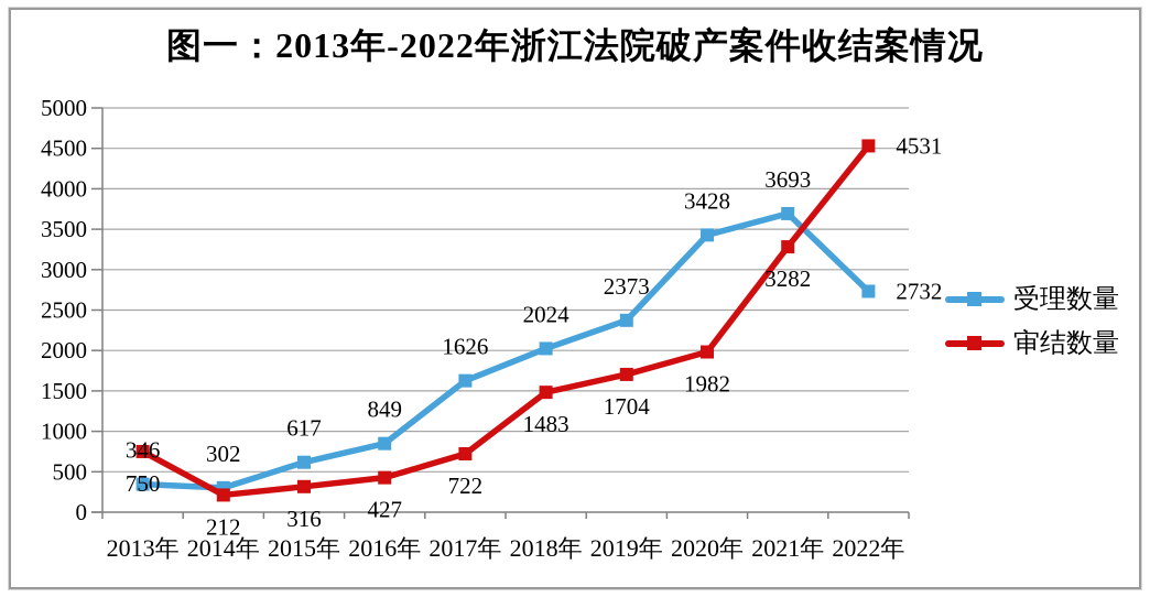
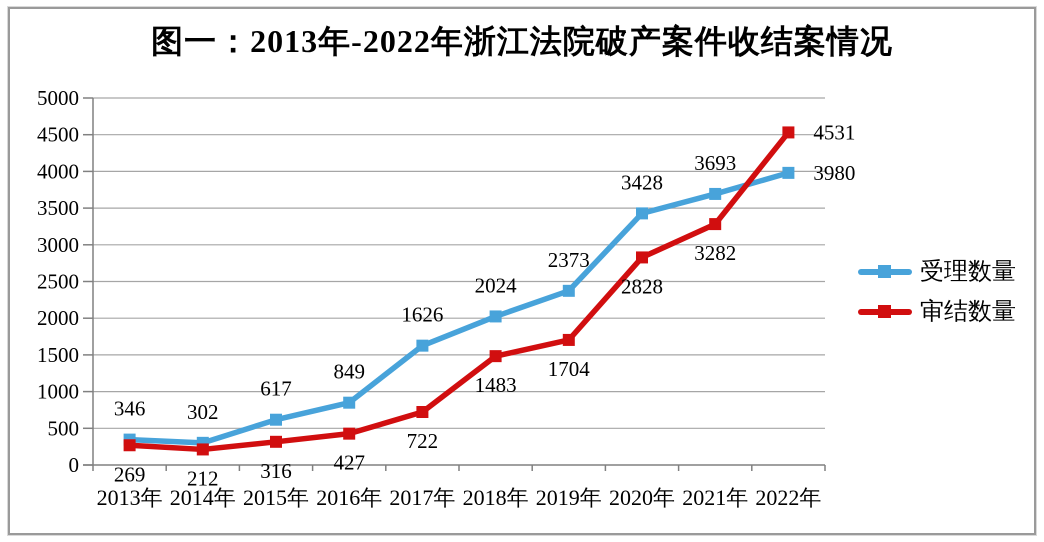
审结数量/2013年: 750 -> 269
审结数量/2020年: 1982 -> 2828
受理数量/2022年: 2732 -> 3980
